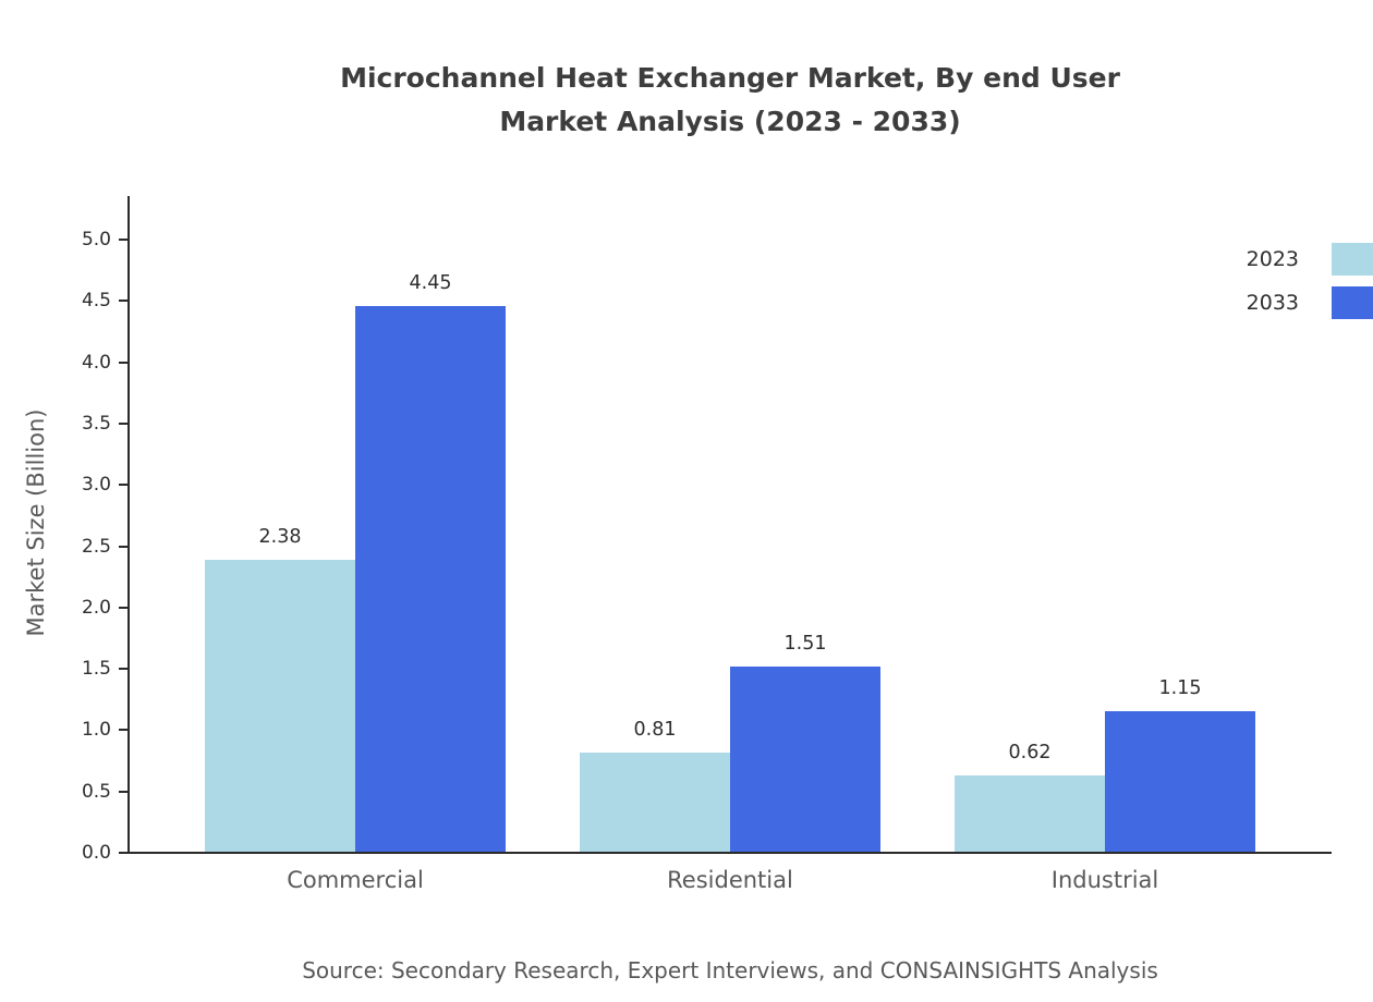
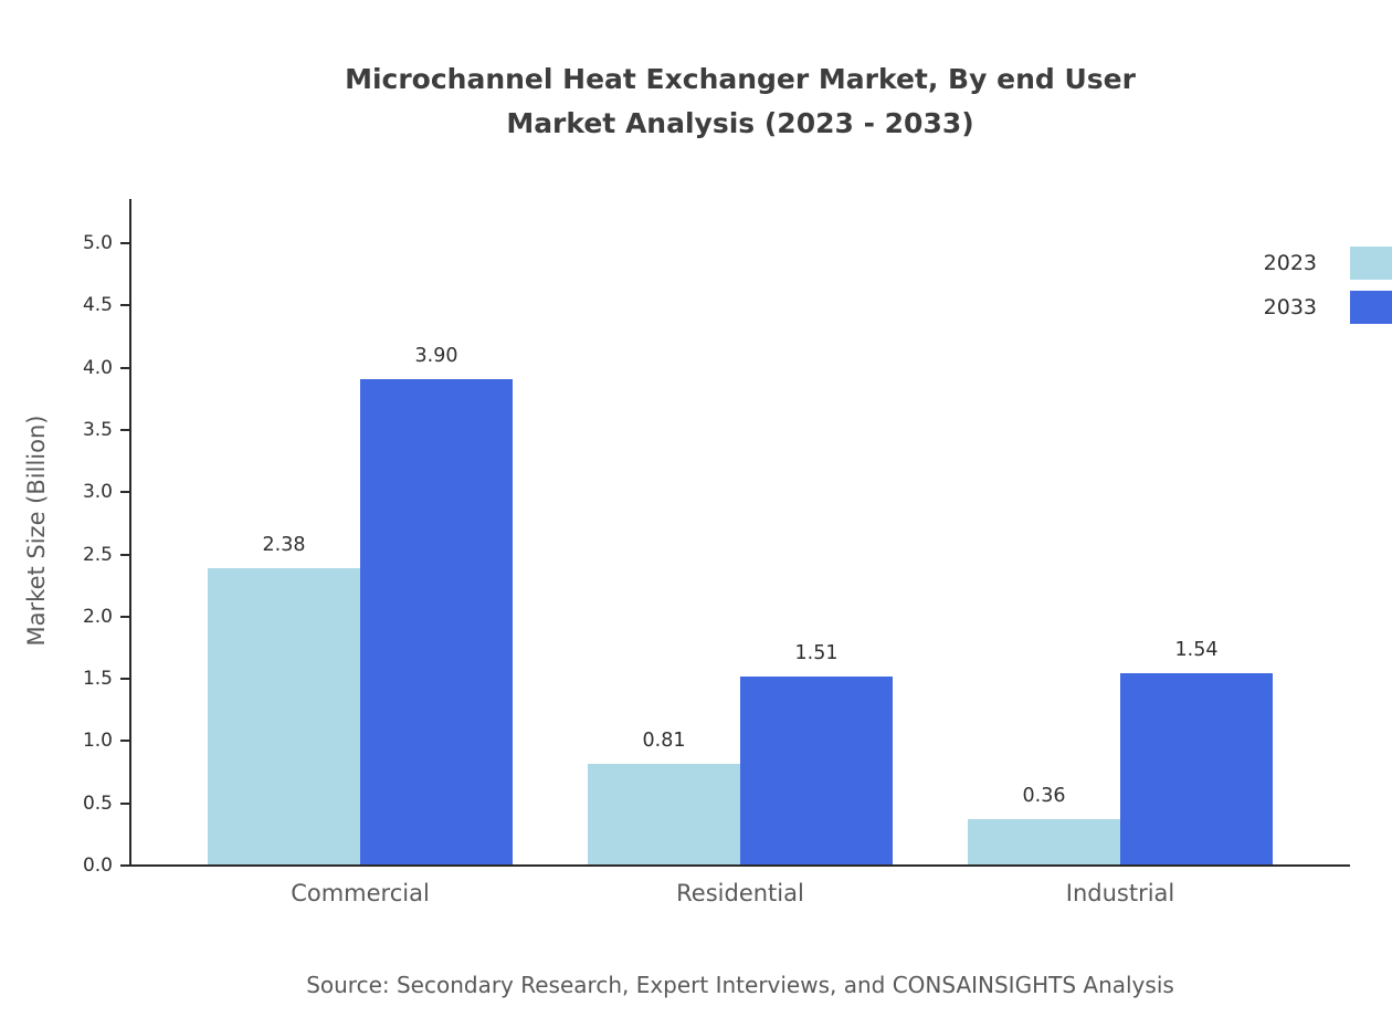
2033/Commercial: 4.45 -> 3.90
2023/Industrial: 0.62 -> 0.36
2033/Industrial: 1.15 -> 1.54
